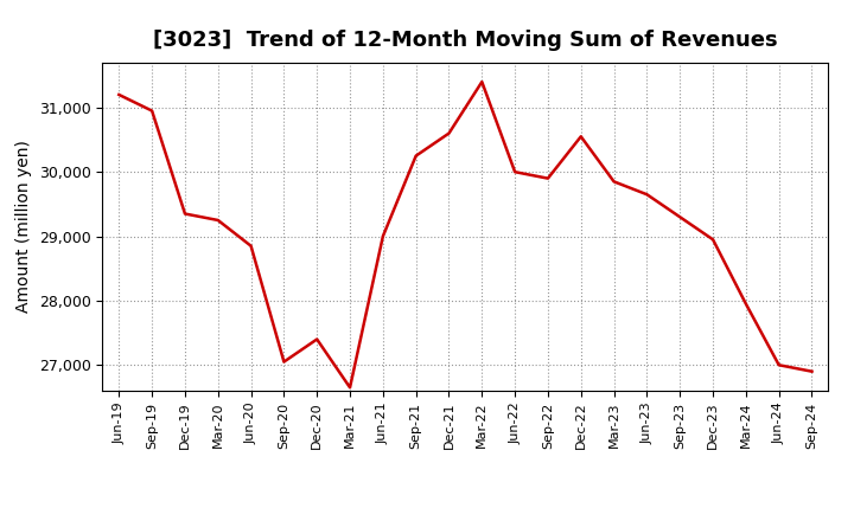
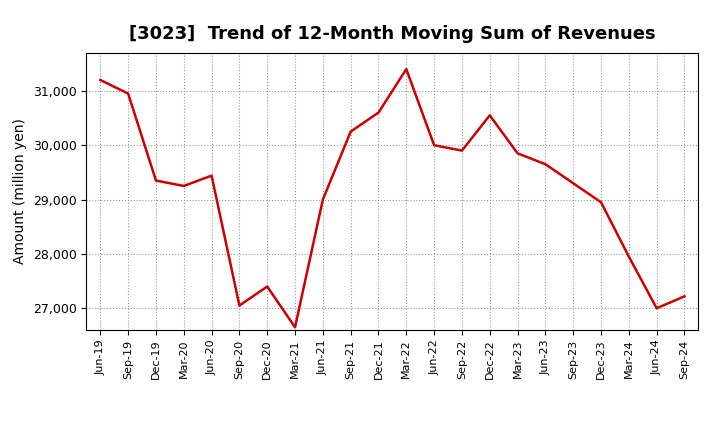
Jun-20: 28,850 -> 29,440
Sep-24: 26,900 -> 27,220
